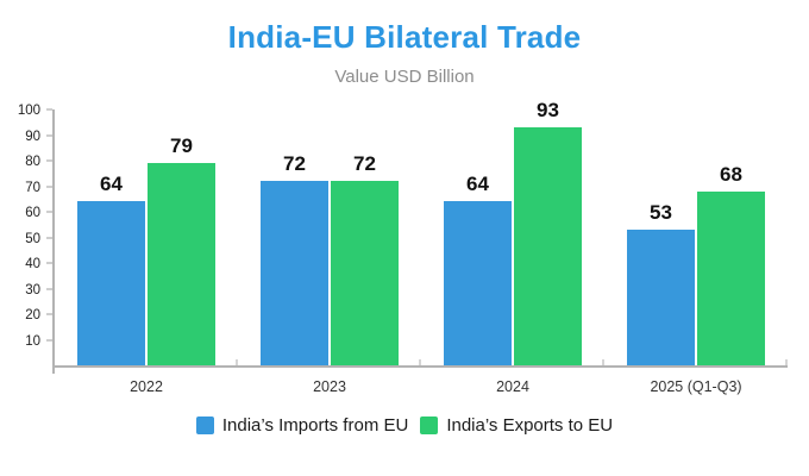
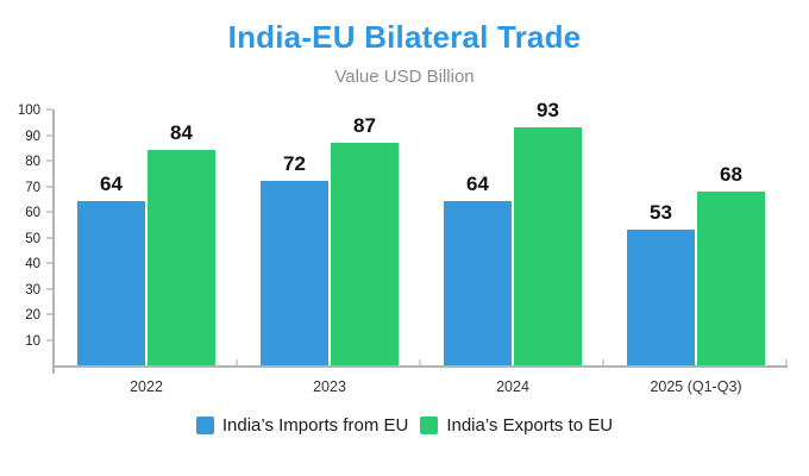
India’s Exports to EU/2022: 79 -> 84
India’s Exports to EU/2023: 72 -> 87
